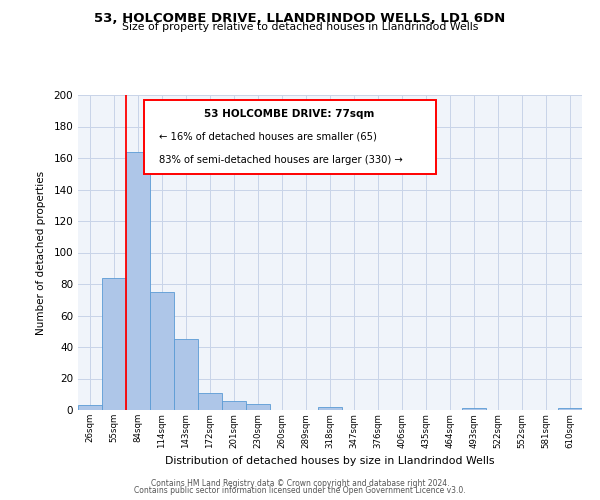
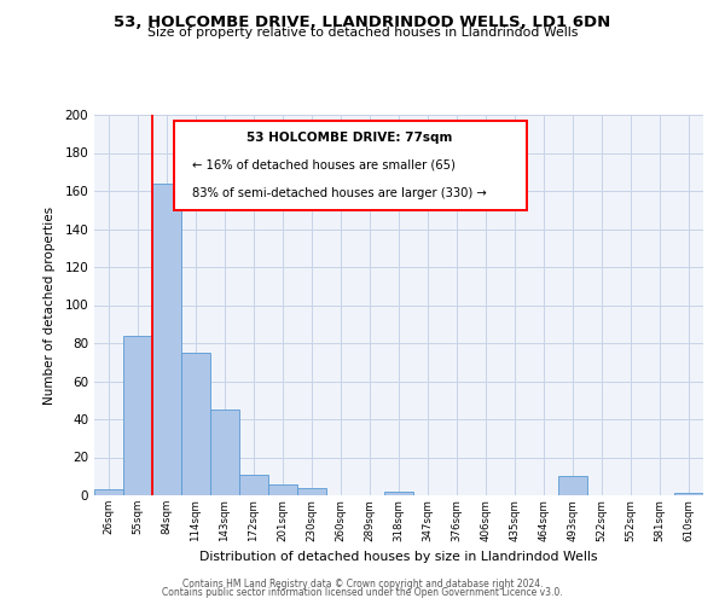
493sqm: 1 -> 10
